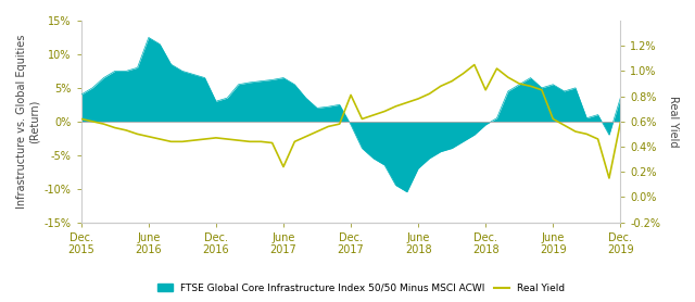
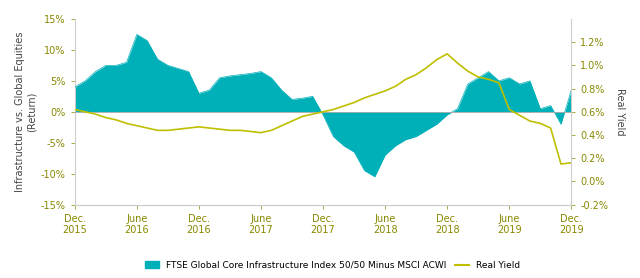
Real Yield/June 2017: 0.24% -> 0.42%
Real Yield/Dec. 2017: 0.81% -> 0.60%
Real Yield/Dec. 2018: 0.85% -> 1.10%
Real Yield/Dec. 2019: 0.59% -> 0.16%
